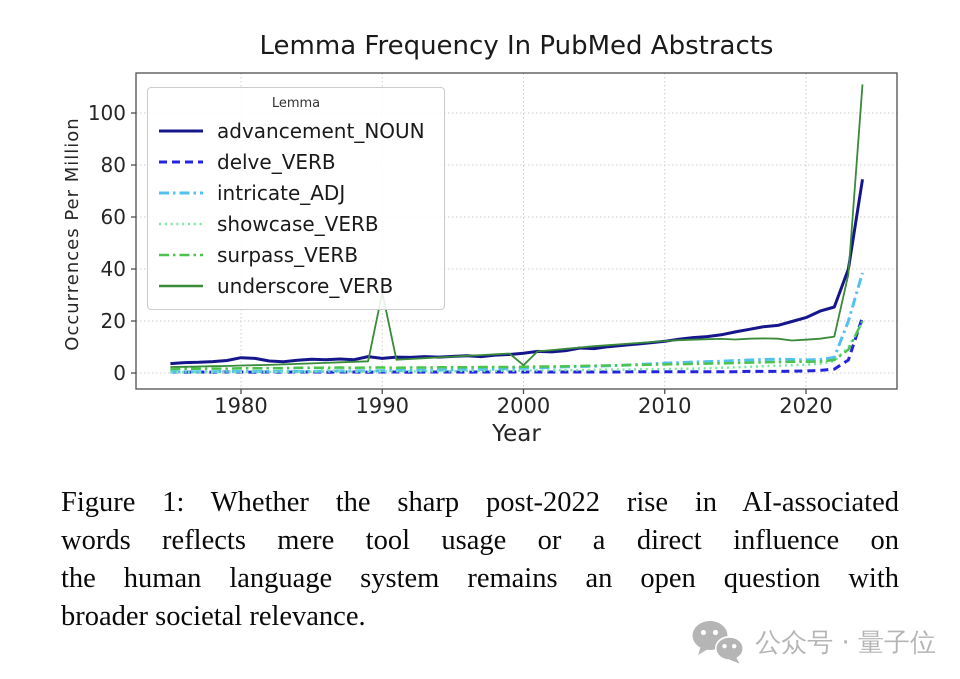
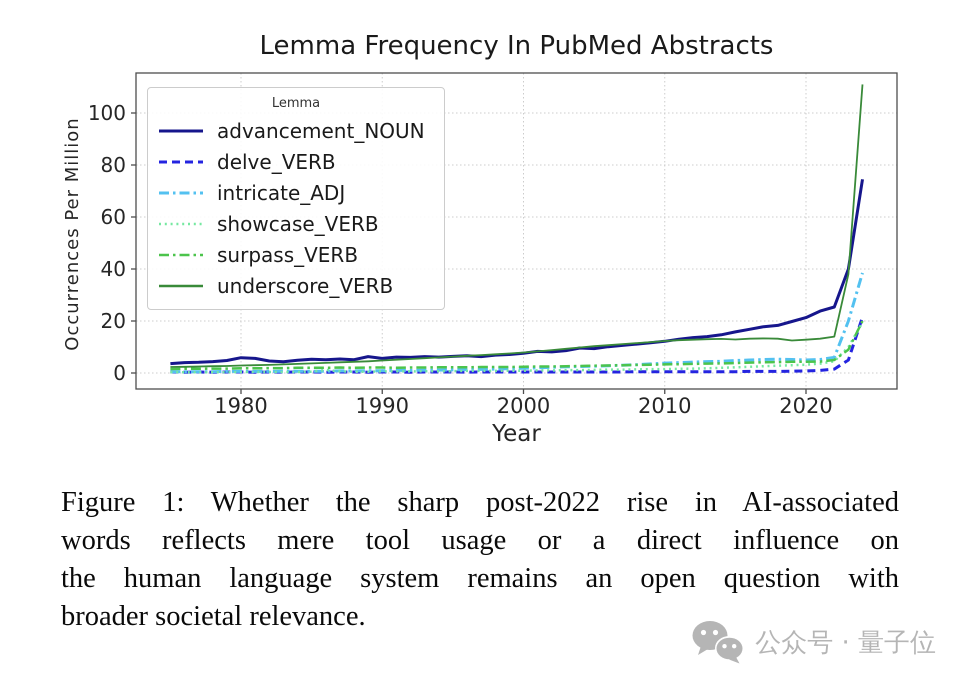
underscore_VERB/1990: 31 -> 5
underscore_VERB/2000: 3 -> 8
